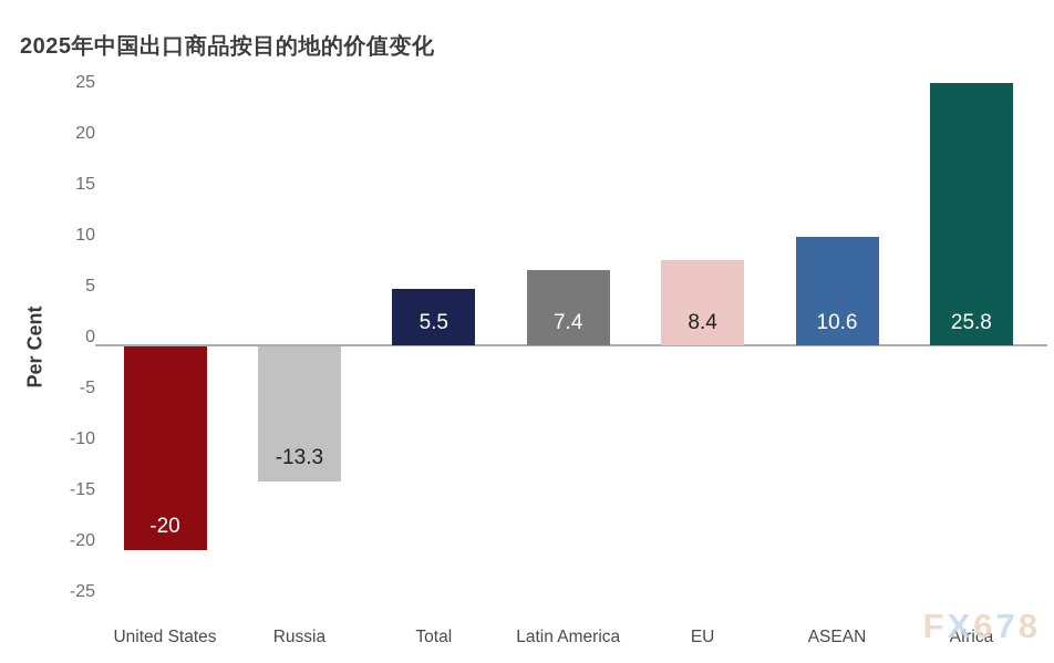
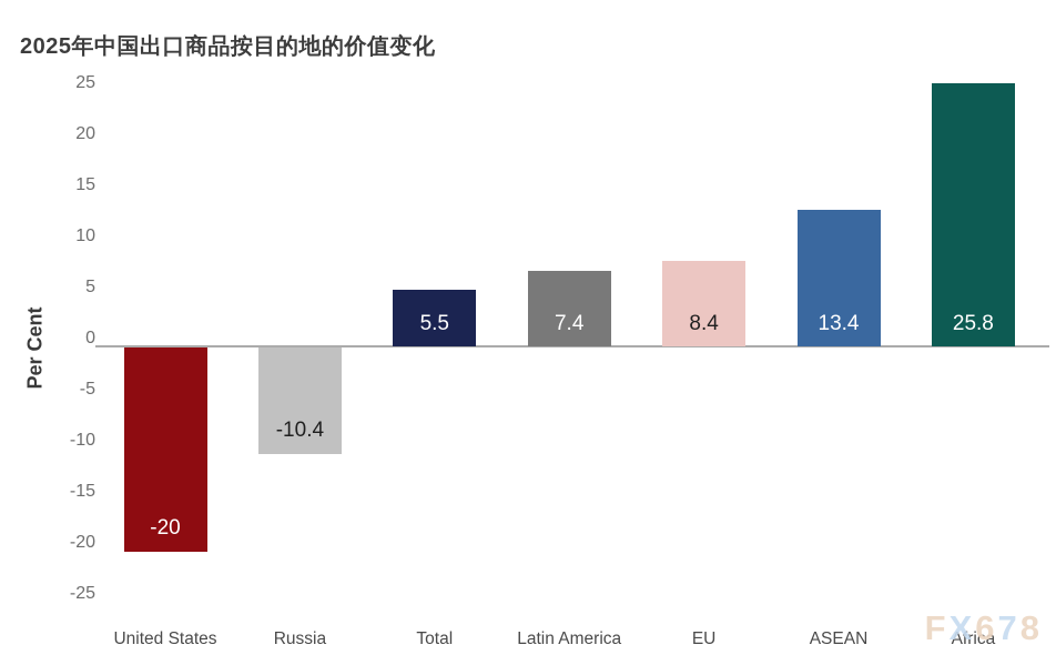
Russia: -13.3 -> -10.4
ASEAN: 10.6 -> 13.4
